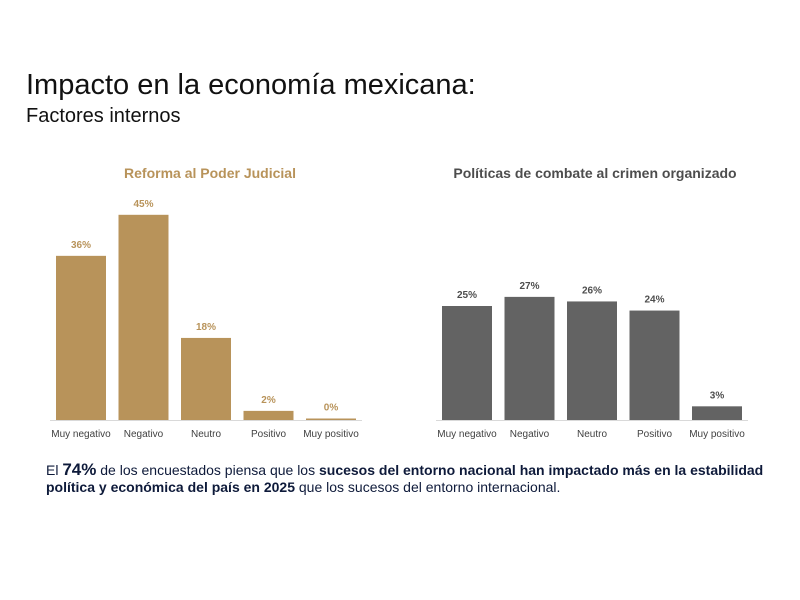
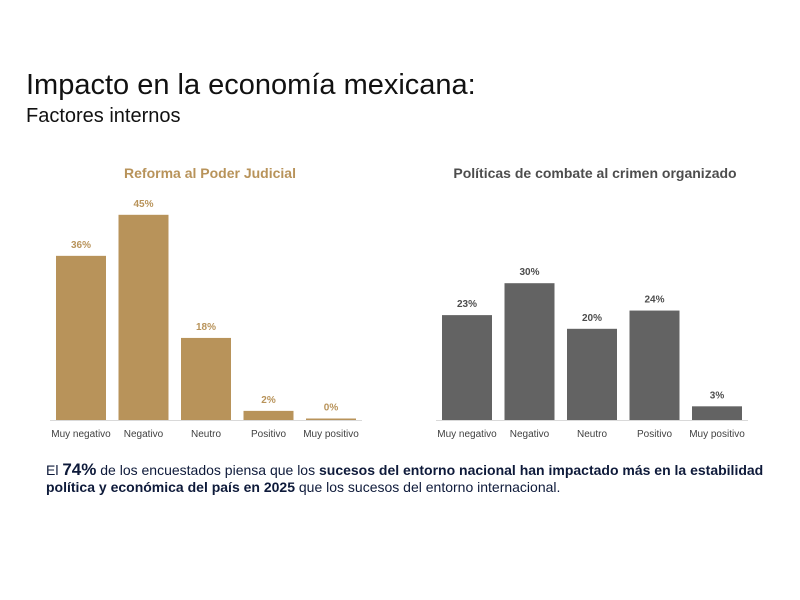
Políticas de combate al crimen organizado/Muy negativo: 25% -> 23%
Políticas de combate al crimen organizado/Negativo: 27% -> 30%
Políticas de combate al crimen organizado/Neutro: 26% -> 20%
